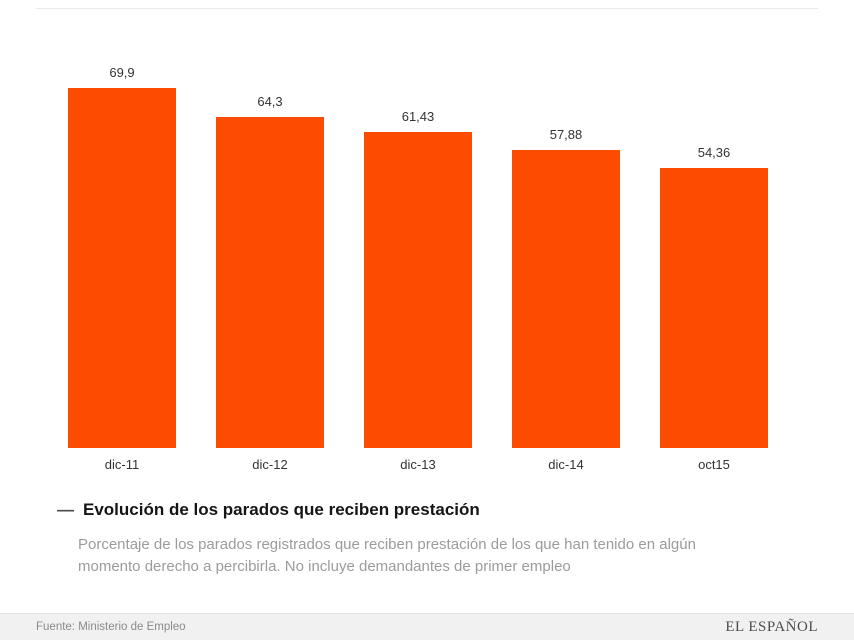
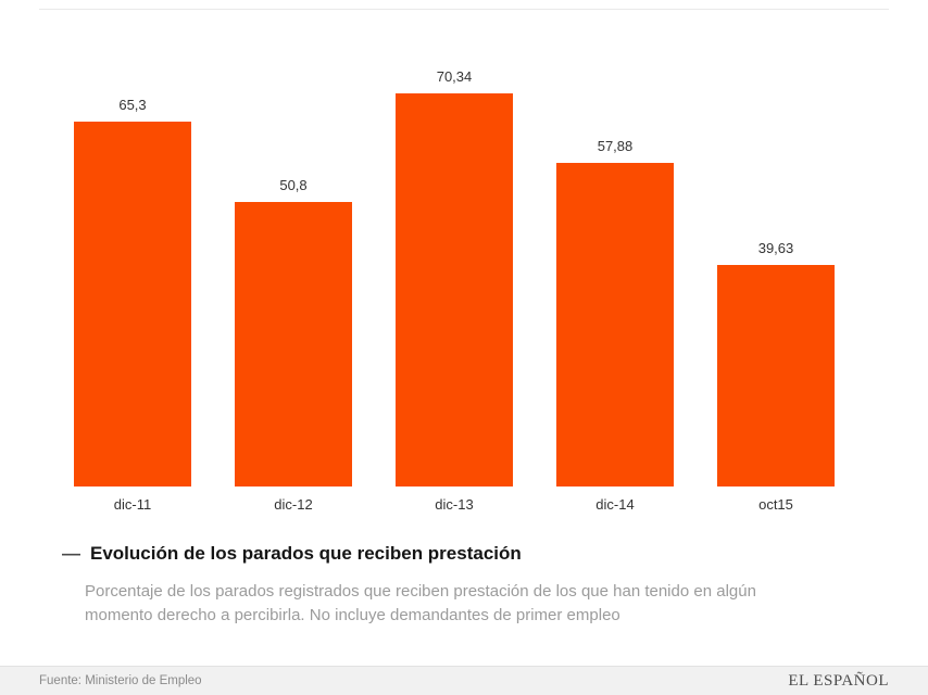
dic-11: 69,9 -> 65,3
dic-12: 64,3 -> 50,8
dic-13: 61,43 -> 70,34
oct15: 54,36 -> 39,63
